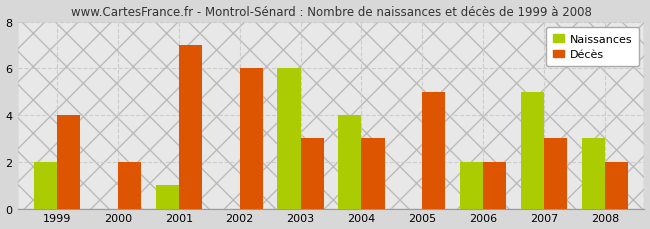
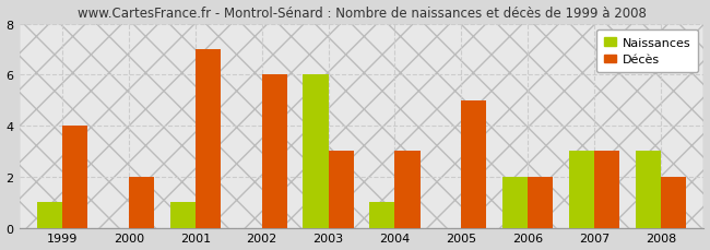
Naissances/1999: 2 -> 1
Naissances/2004: 4 -> 1
Naissances/2007: 5 -> 3
